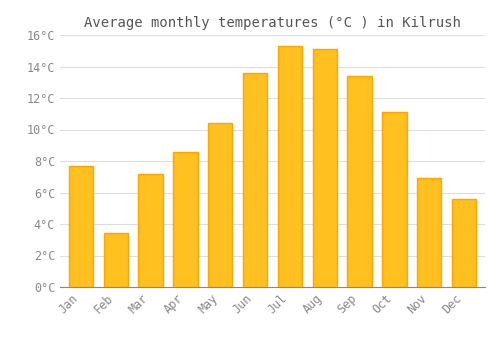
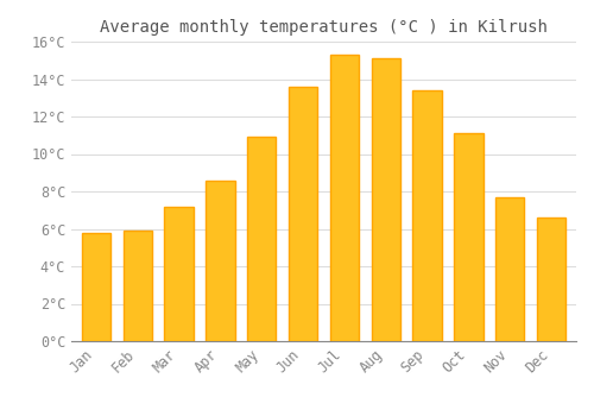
Jan: 7.7°C -> 5.8°C
Feb: 3.4°C -> 5.9°C
May: 10.4°C -> 10.9°C
Nov: 6.9°C -> 7.7°C
Dec: 5.6°C -> 6.6°C
